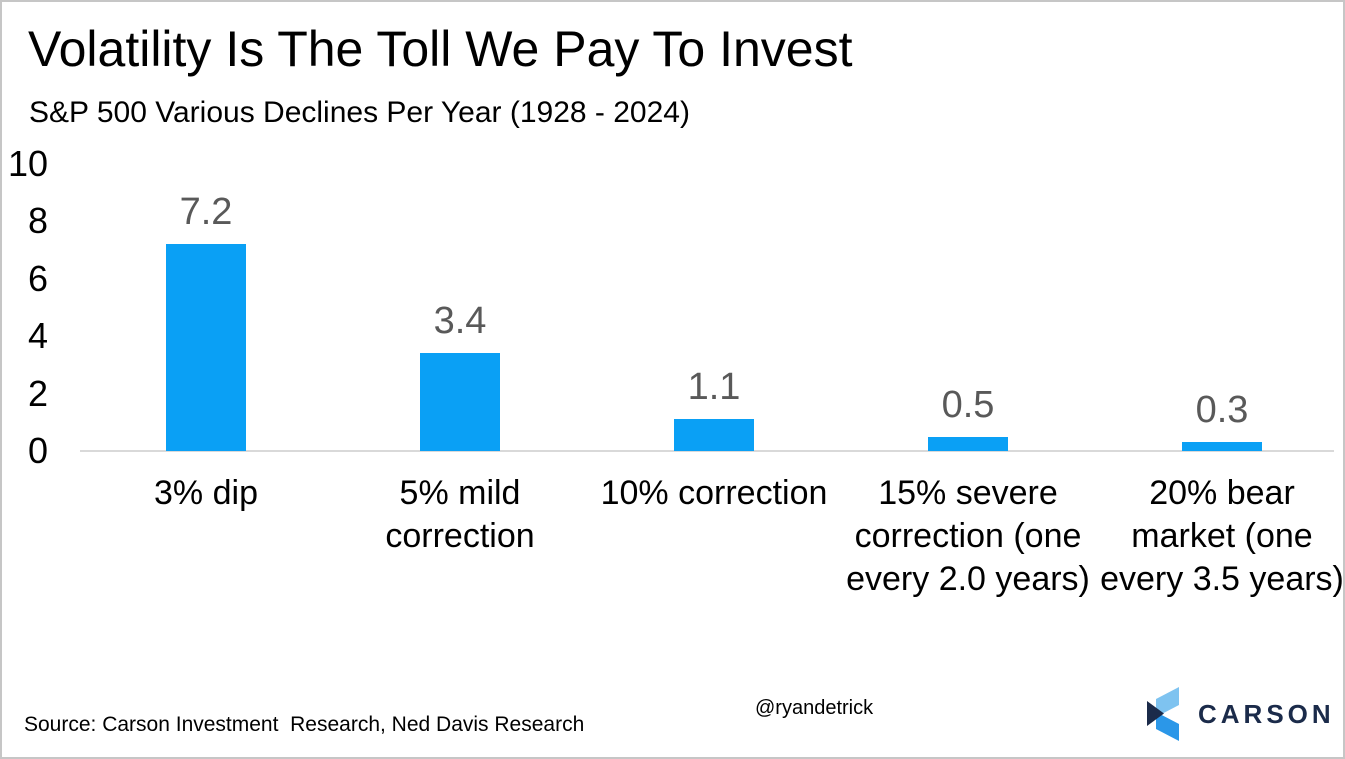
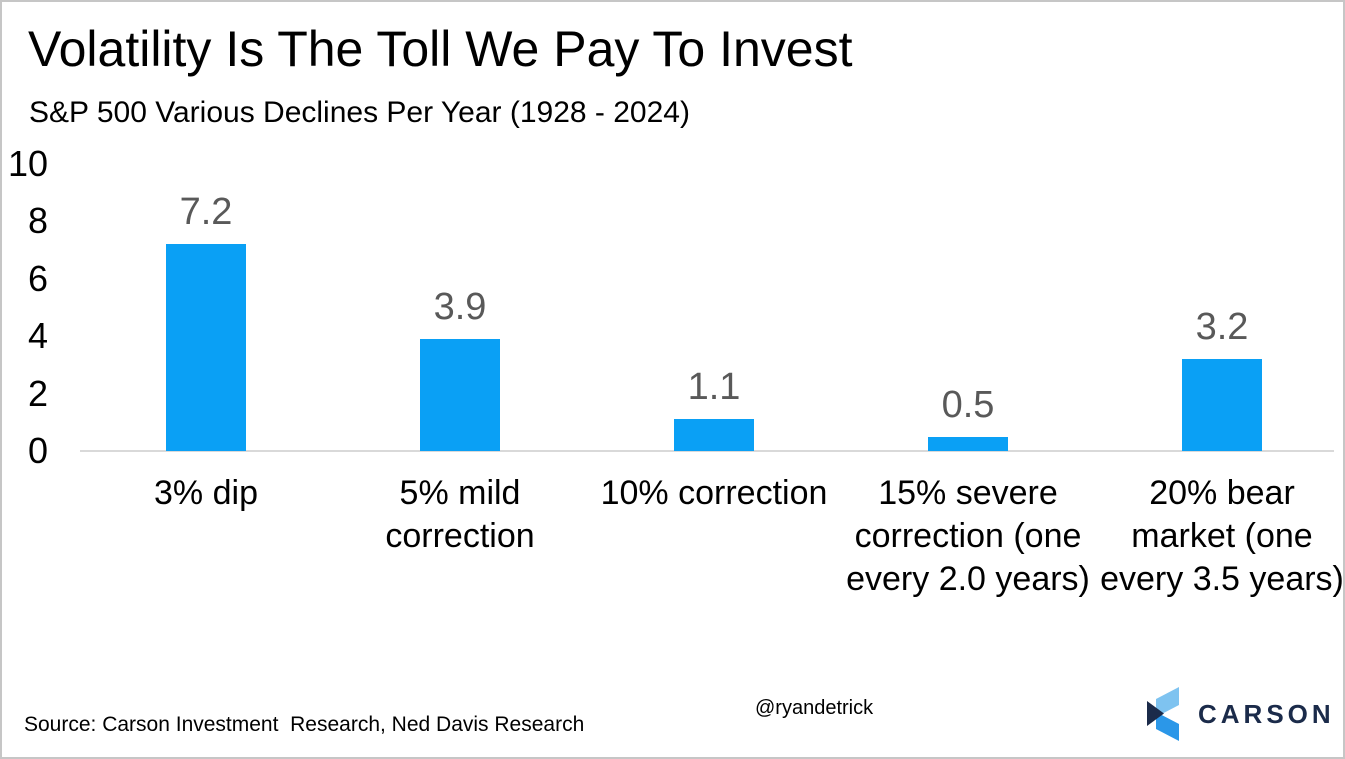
5% mild correction: 3.4 -> 3.9
20% bear market (one every 3.5 years): 0.3 -> 3.2
